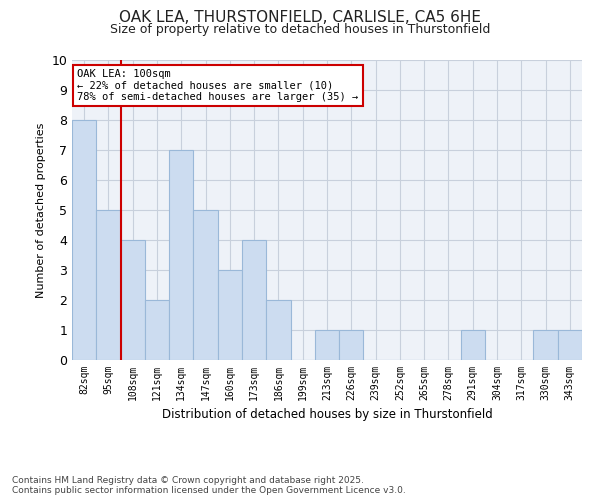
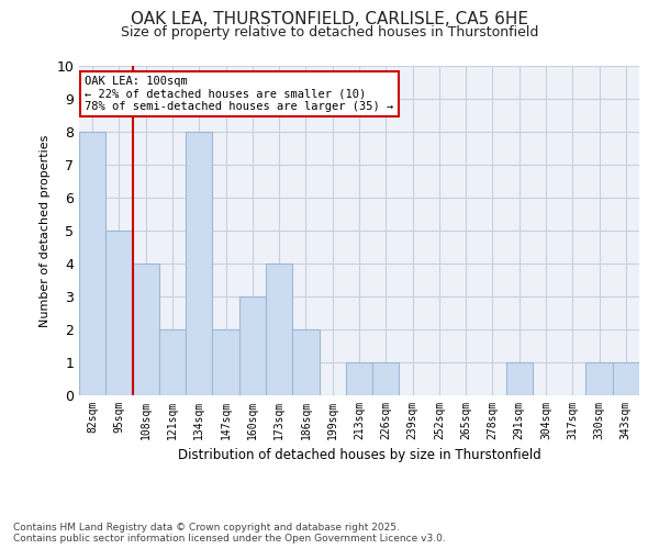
134sqm: 7 -> 8
147sqm: 5 -> 2
